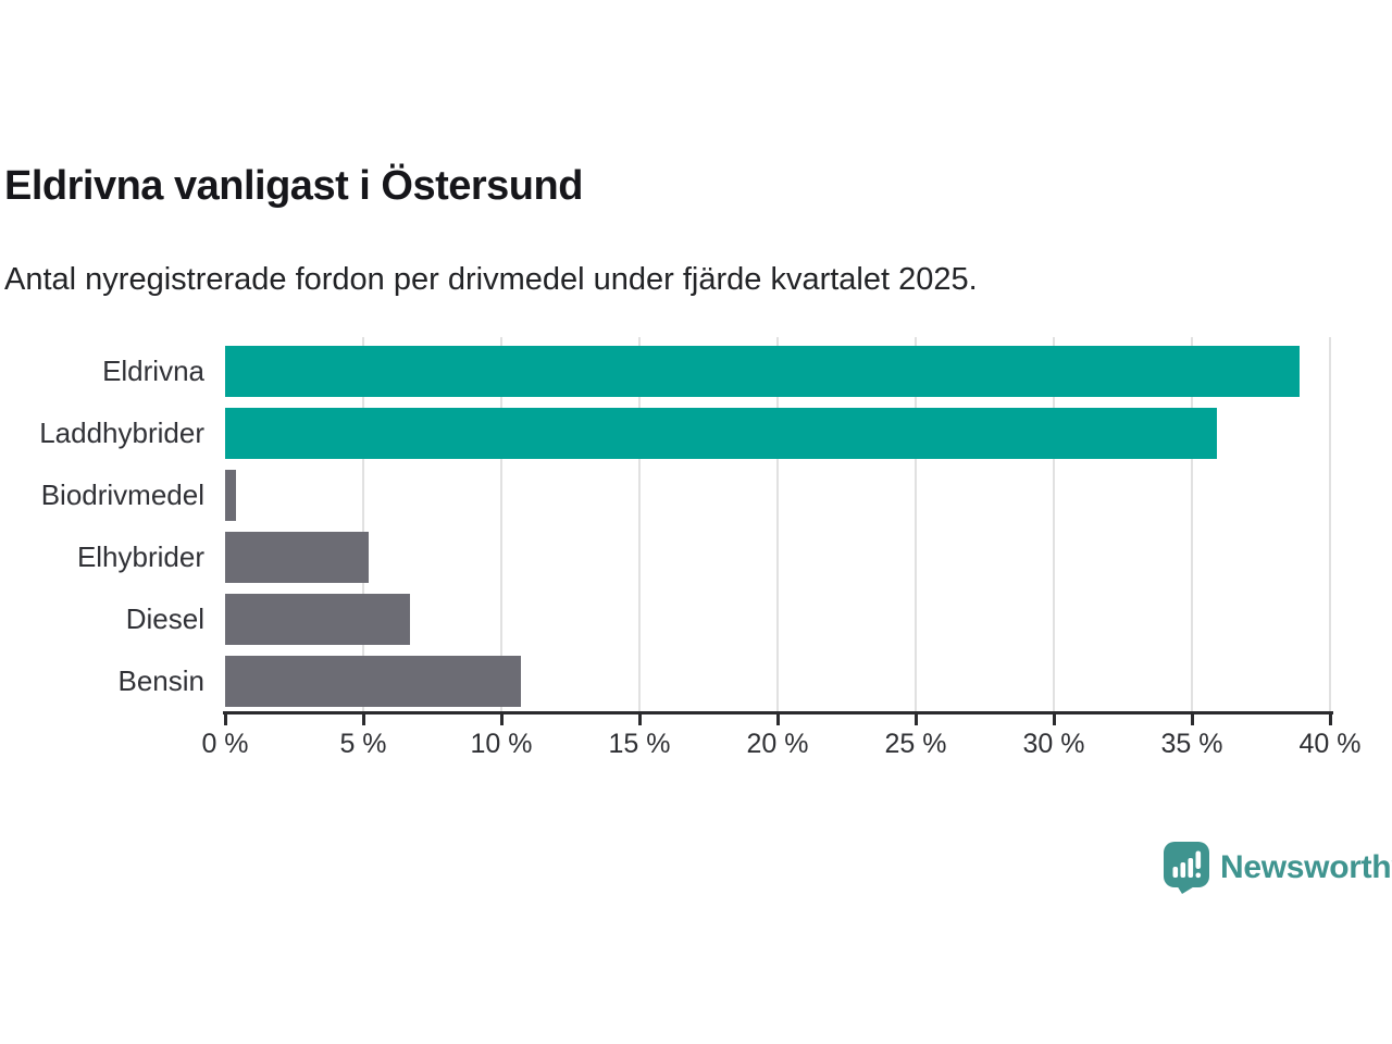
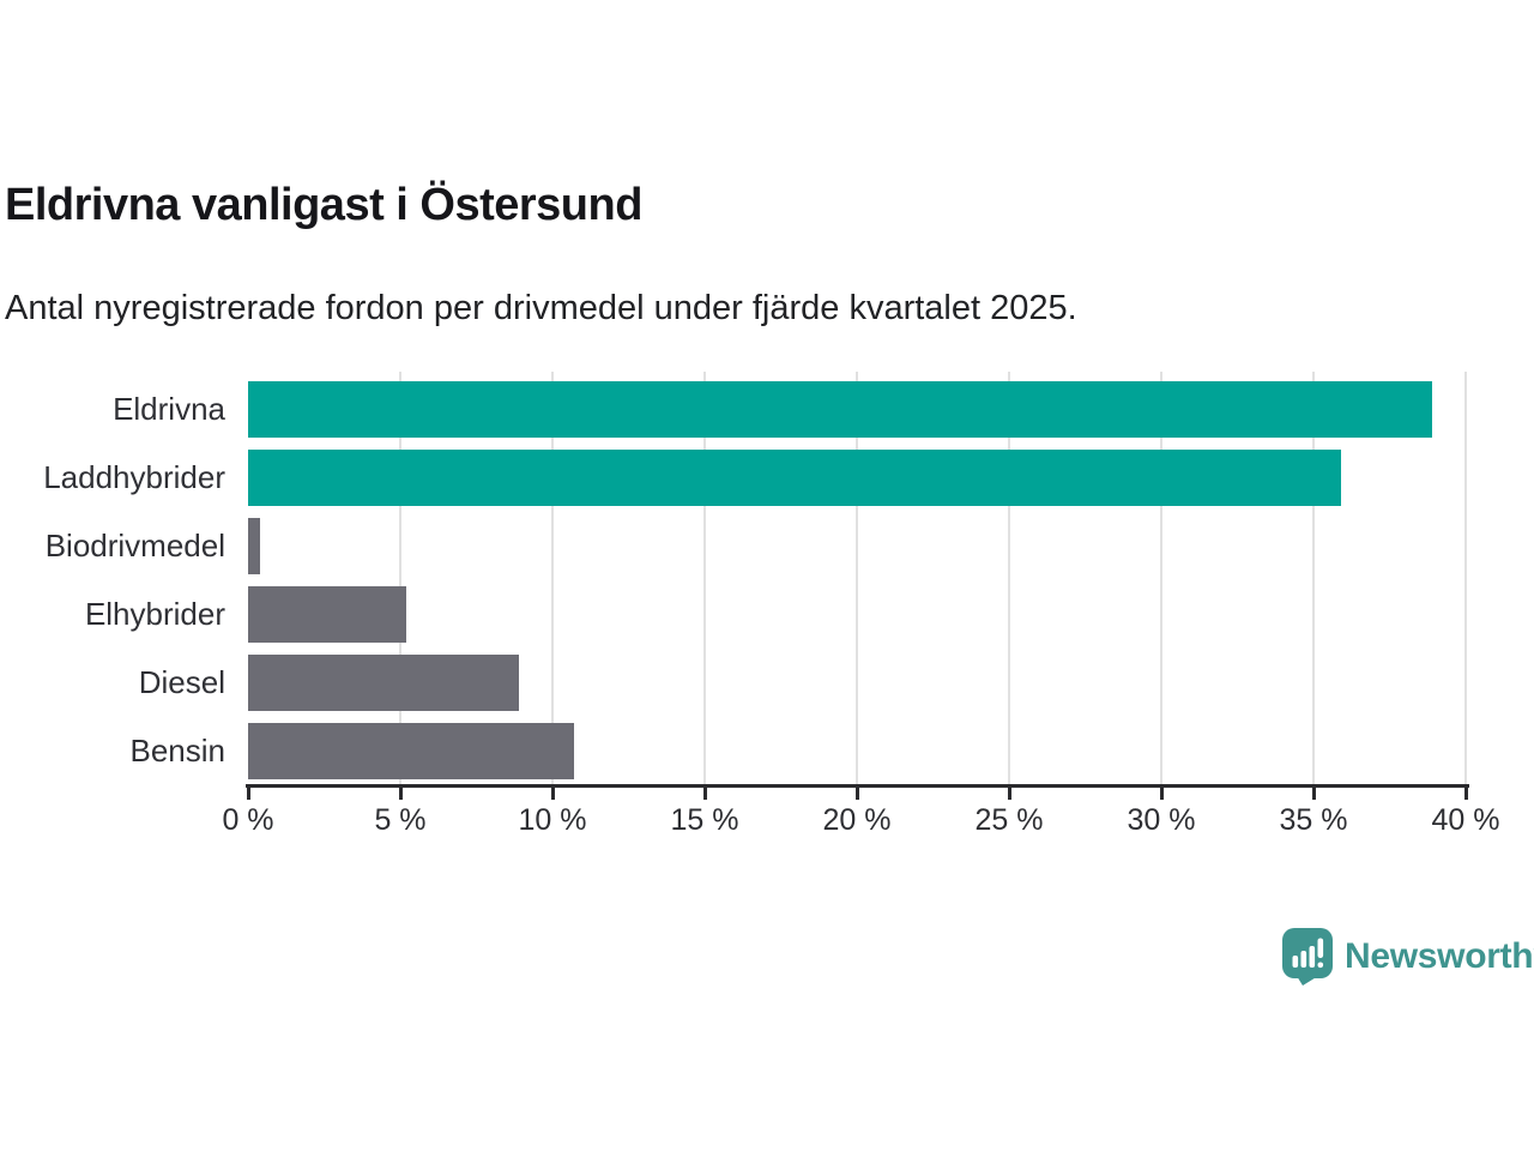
Diesel: 6.7% -> 8.9%
